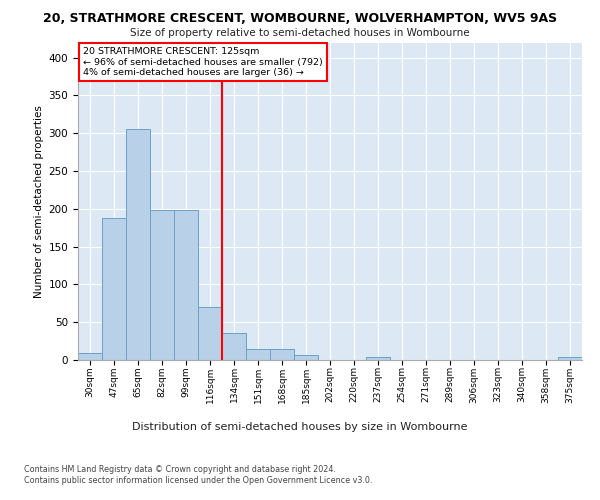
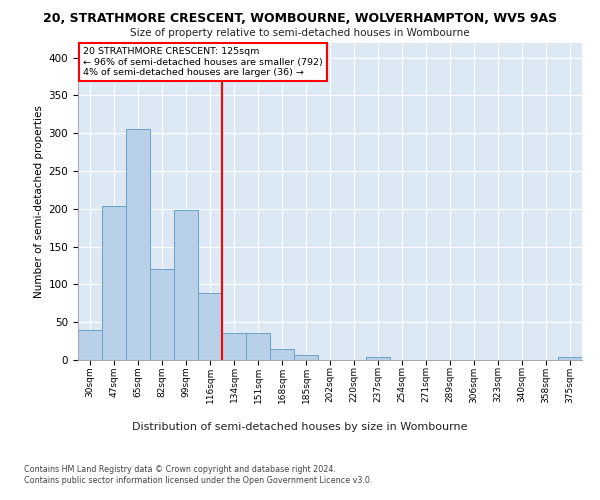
30sqm: 9 -> 40
47sqm: 188 -> 204
82sqm: 198 -> 120
116sqm: 70 -> 88
151sqm: 15 -> 36
